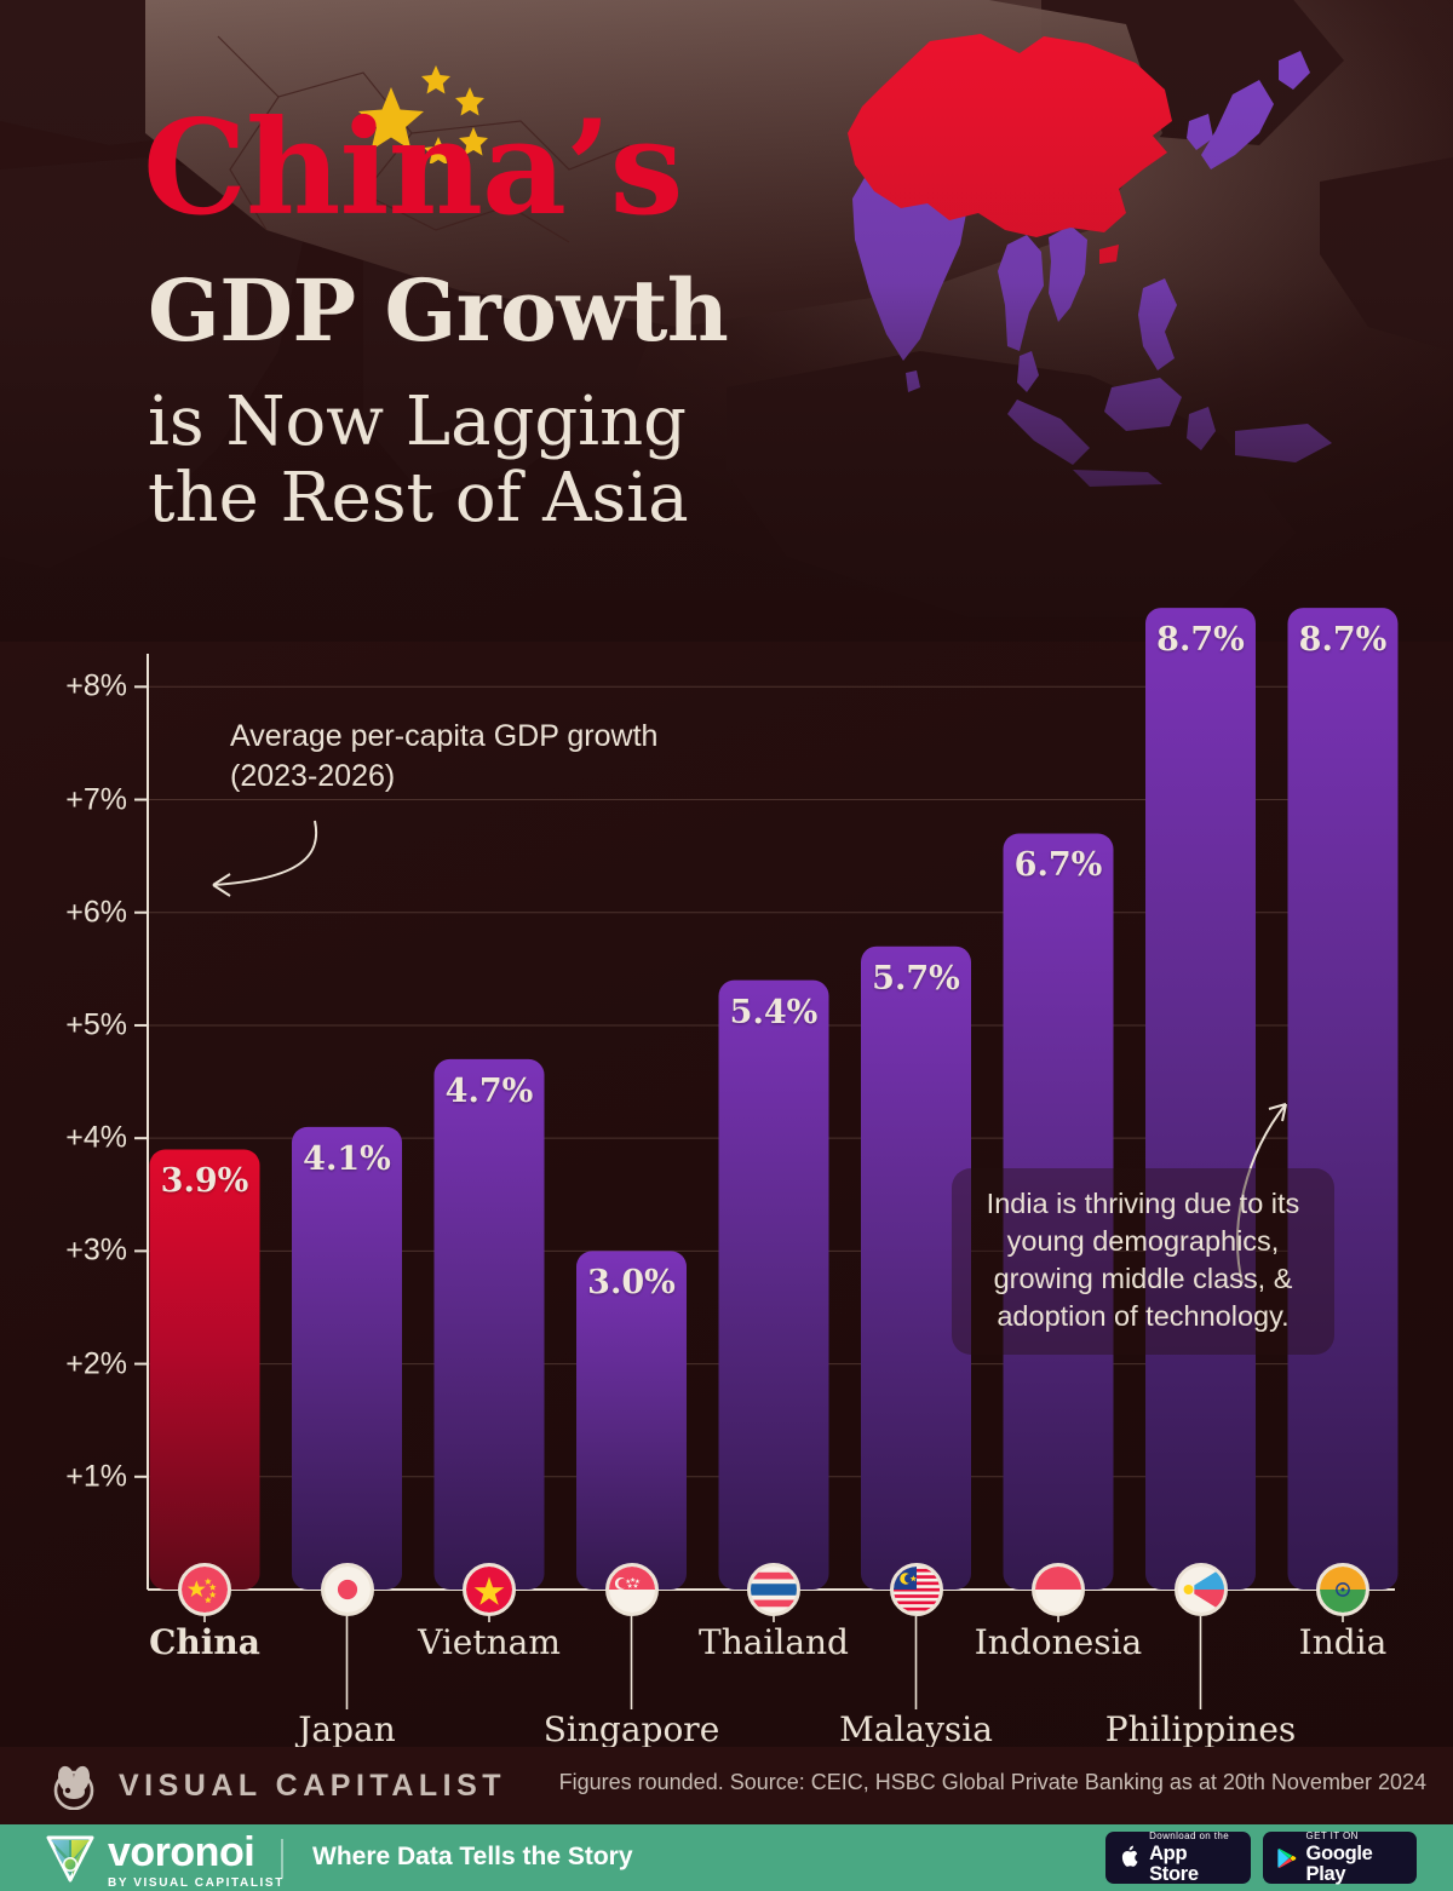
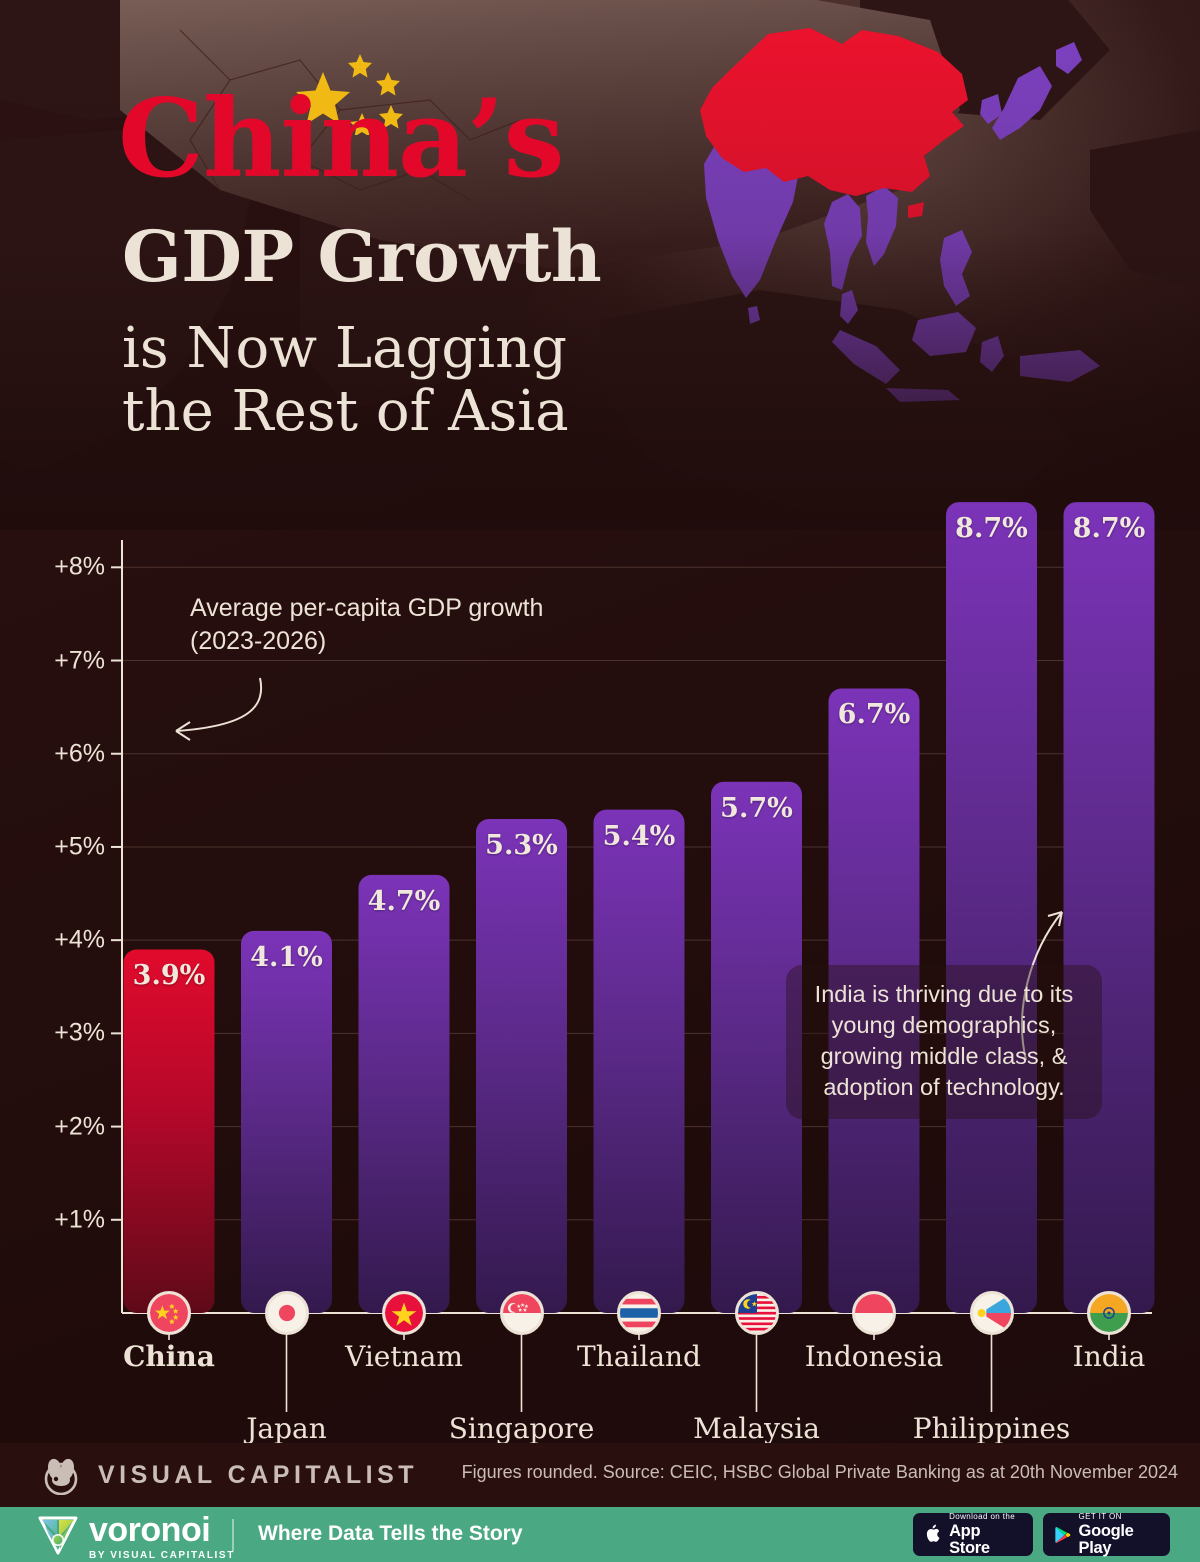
Singapore: 3.0% -> 5.3%
